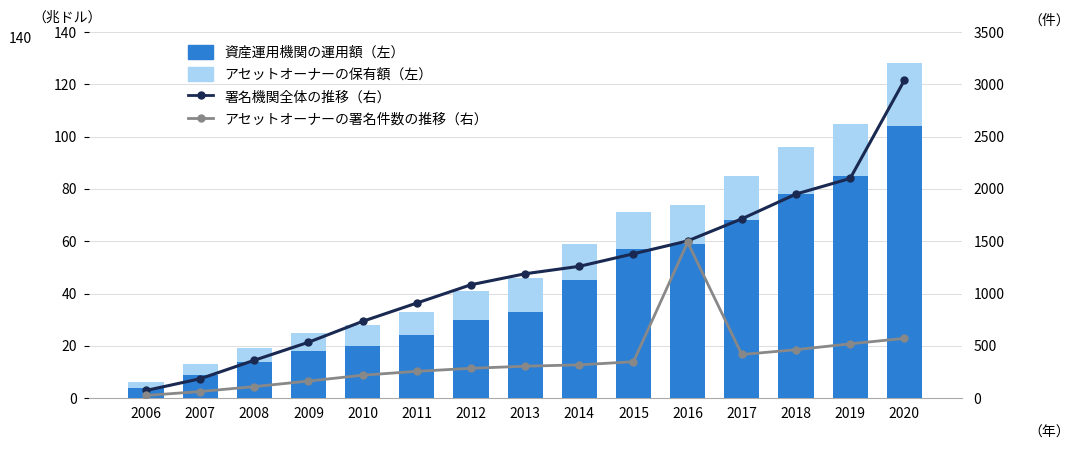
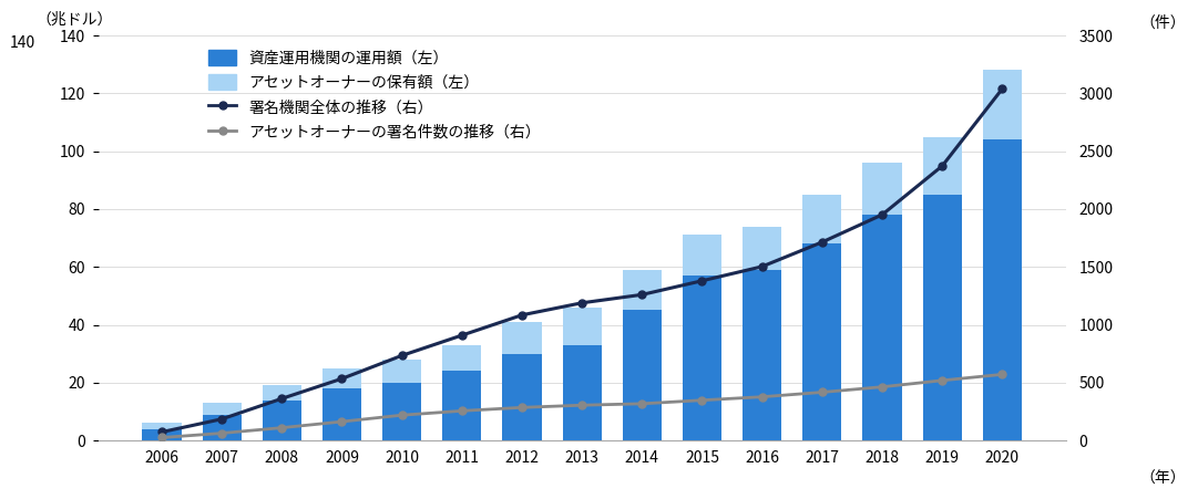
アセットオーナーの署名件数の推移（右）/2016: 1490 -> 380
署名機関全体の推移（右）/2019: 2100 -> 2370
